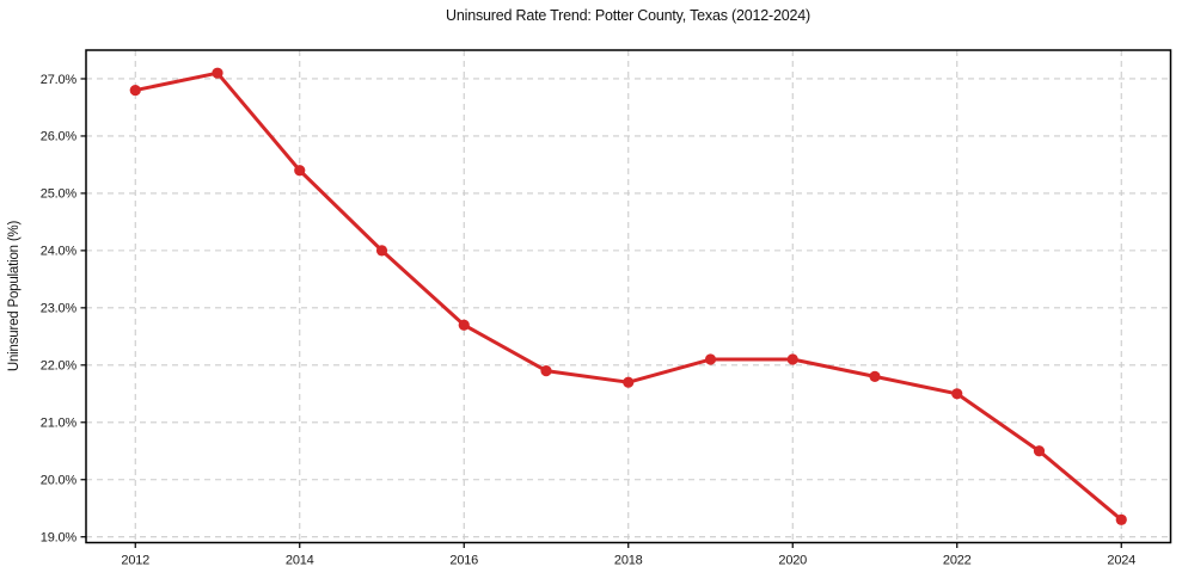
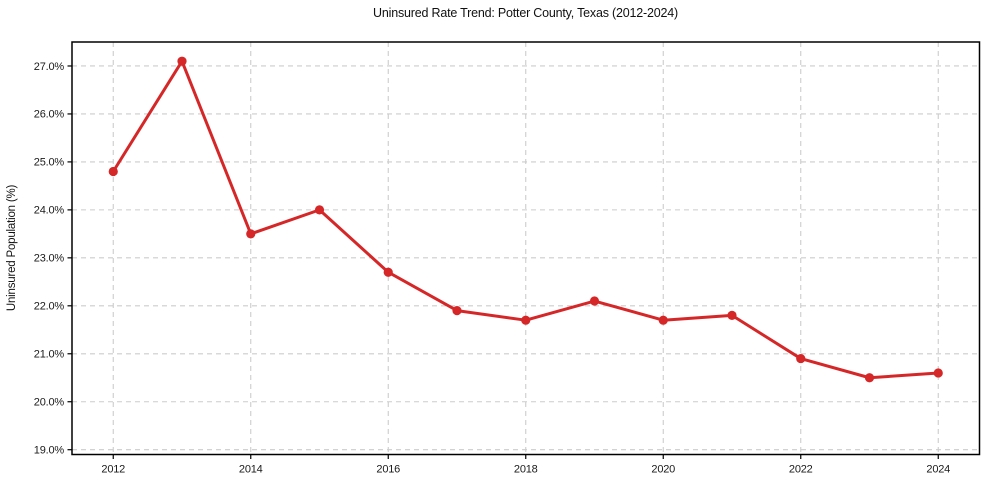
2012: 26.8% -> 24.8%
2014: 25.4% -> 23.5%
2020: 22.1% -> 21.7%
2022: 21.5% -> 20.9%
2024: 19.3% -> 20.6%
